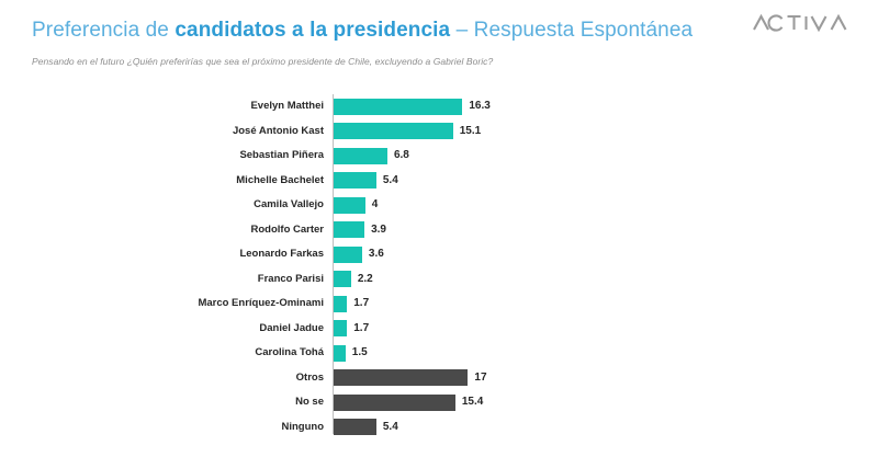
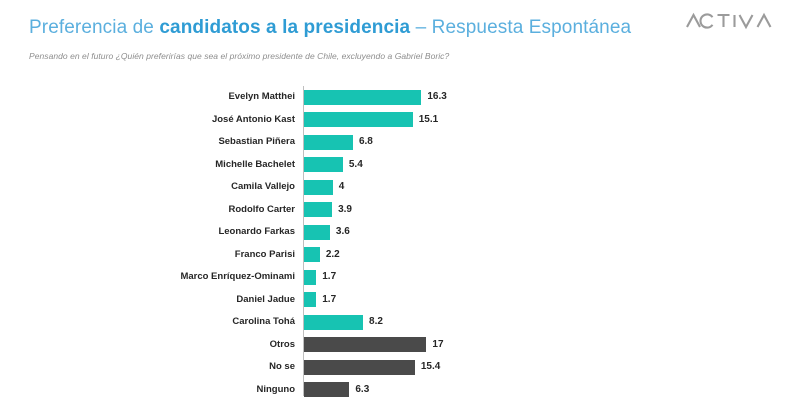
Carolina Tohá: 1.5 -> 8.2
Ninguno: 5.4 -> 6.3
